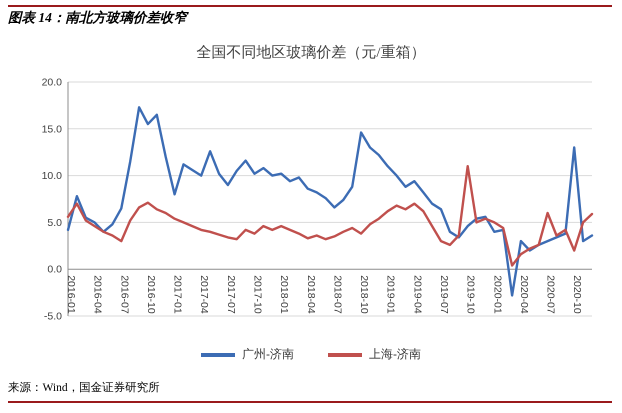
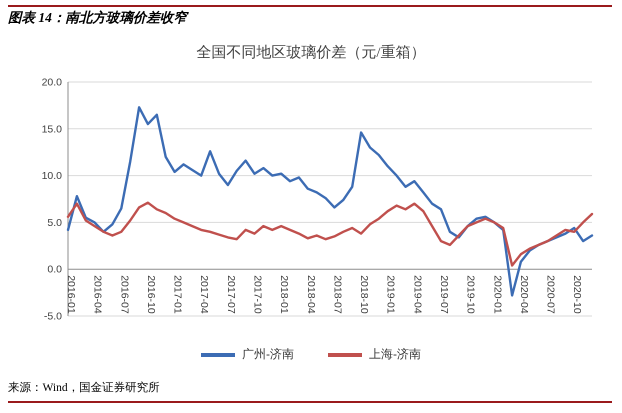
上海-济南/2016-07: 3 -> 4
广州-济南/2017-01: 8 -> 10
上海-济南/2019-10: 11 -> 5
广州-济南/2020-01: 4 -> 5
广州-济南/2020-04: 3 -> 1
上海-济南/2020-07: 6 -> 3
广州-济南/2020-10: 13 -> 4
上海-济南/2020-10: 2 -> 4
